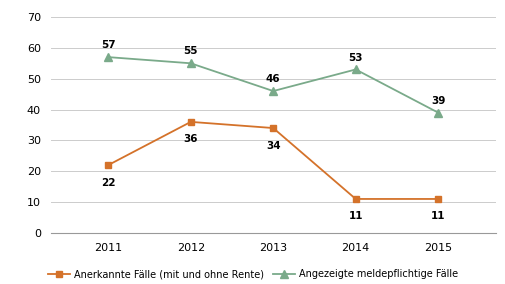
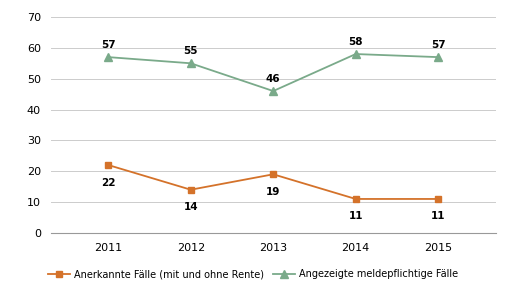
Anerkannte Fälle (mit und ohne Rente)/2012: 36 -> 14
Anerkannte Fälle (mit und ohne Rente)/2013: 34 -> 19
Angezeigte meldepflichtige Fälle/2014: 53 -> 58
Angezeigte meldepflichtige Fälle/2015: 39 -> 57
